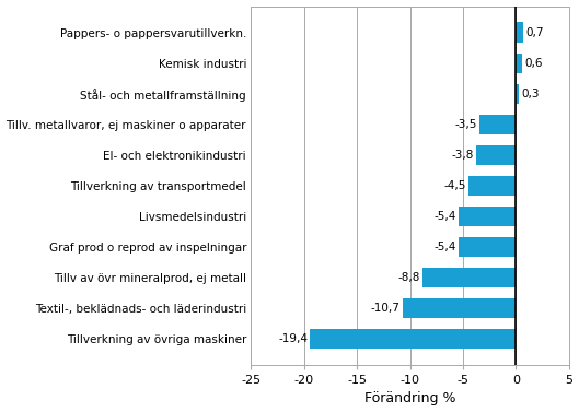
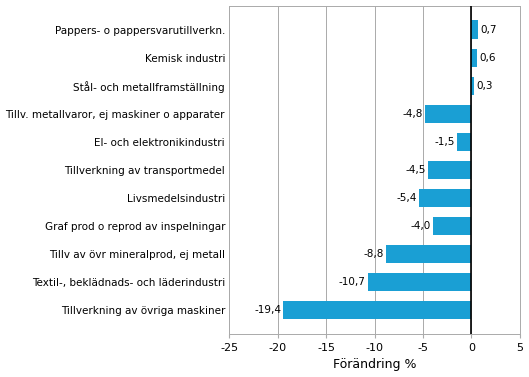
Tillv. metallvaror, ej maskiner o apparater: -3,5 -> -4,8
El- och elektronikindustri: -3,8 -> -1,5
Graf prod o reprod av inspelningar: -5,4 -> -4,0
